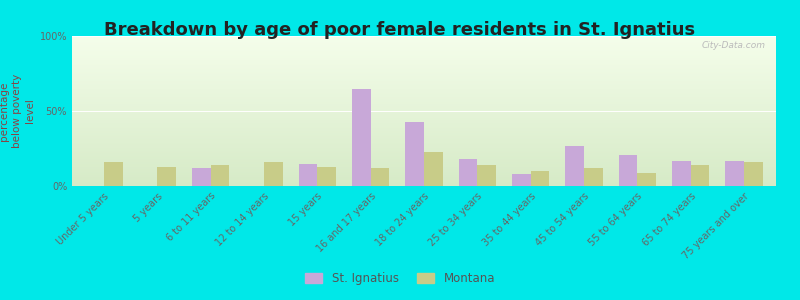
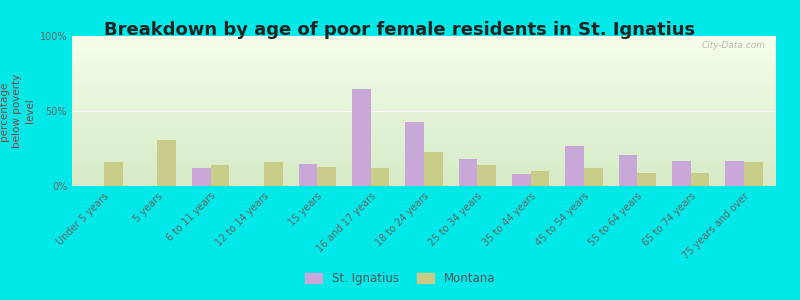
Montana/5 years: 13% -> 31%
Montana/65 to 74 years: 14% -> 9%
